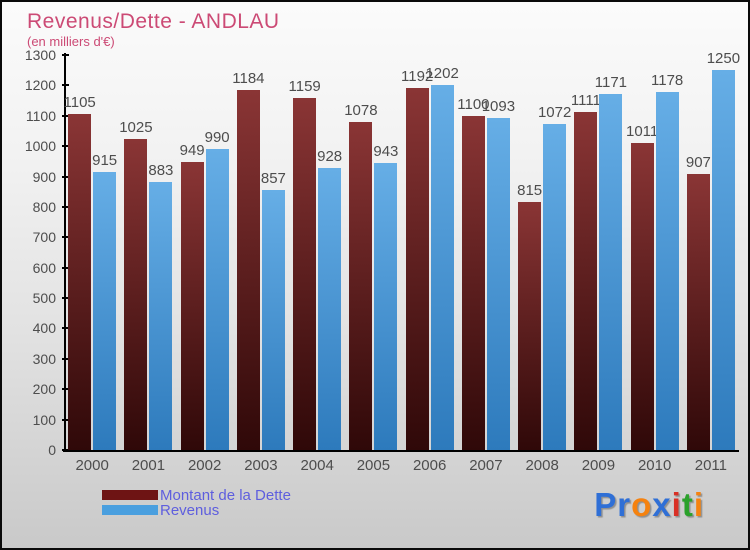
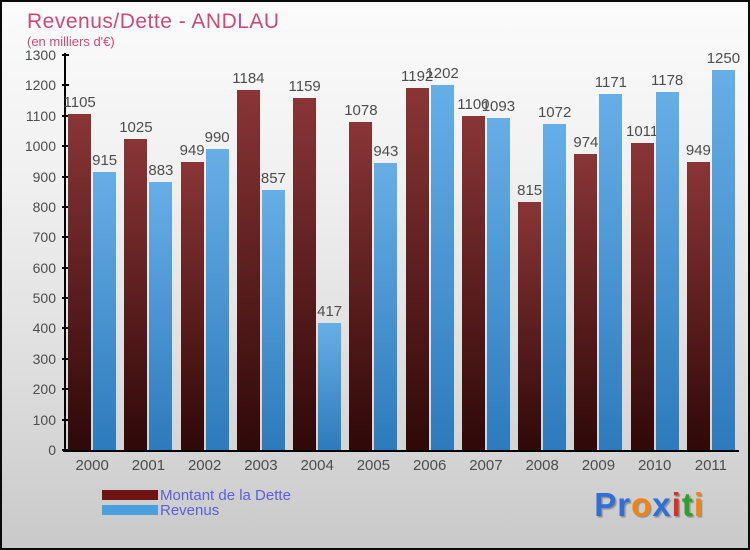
Revenus/2004: 928 -> 417
Montant de la Dette/2009: 1111 -> 974
Montant de la Dette/2011: 907 -> 949
